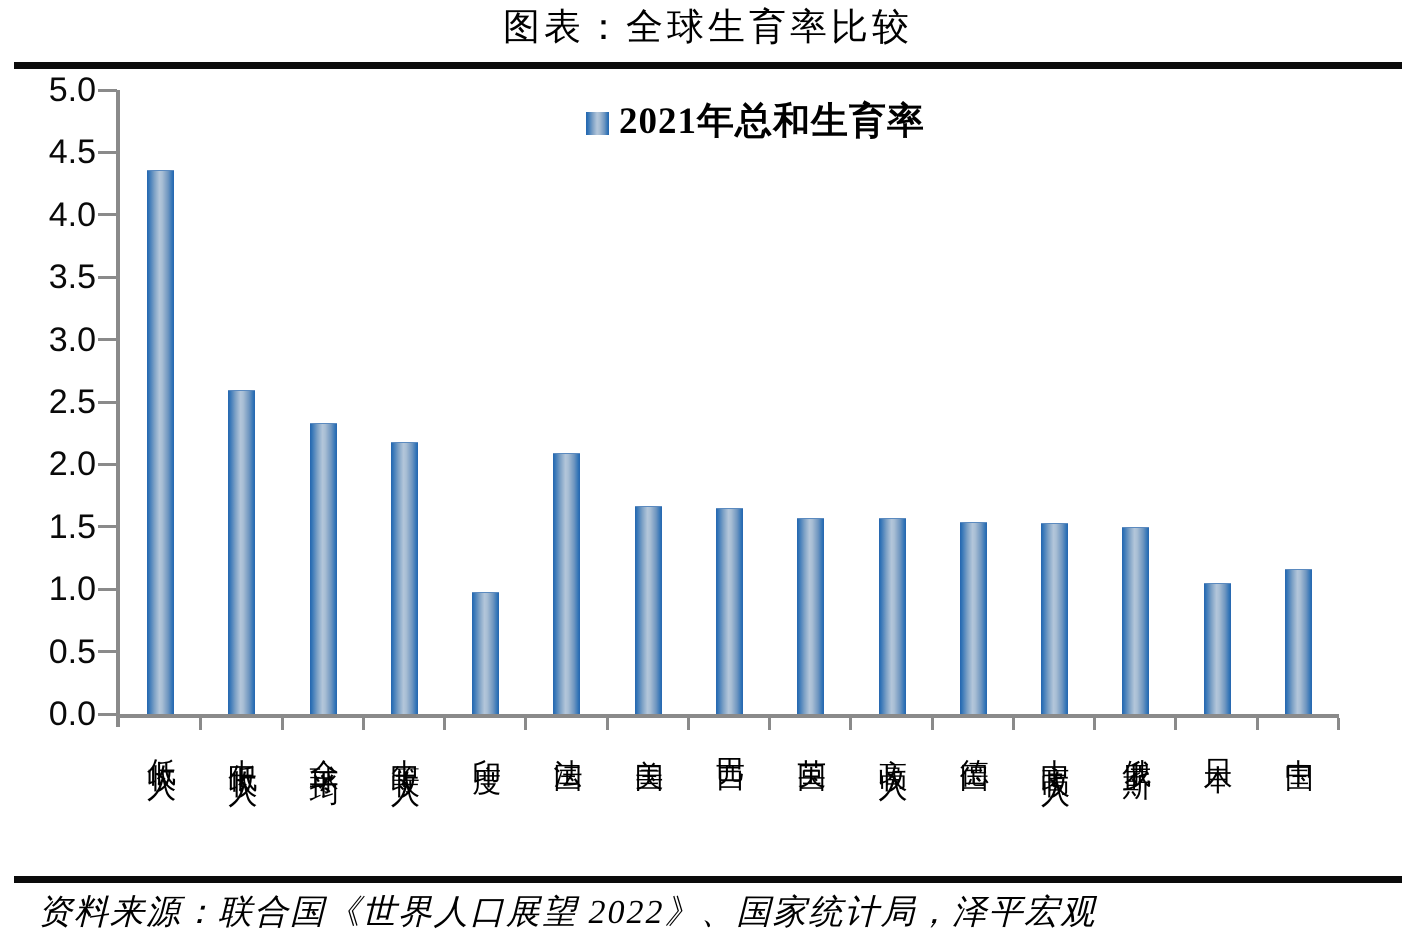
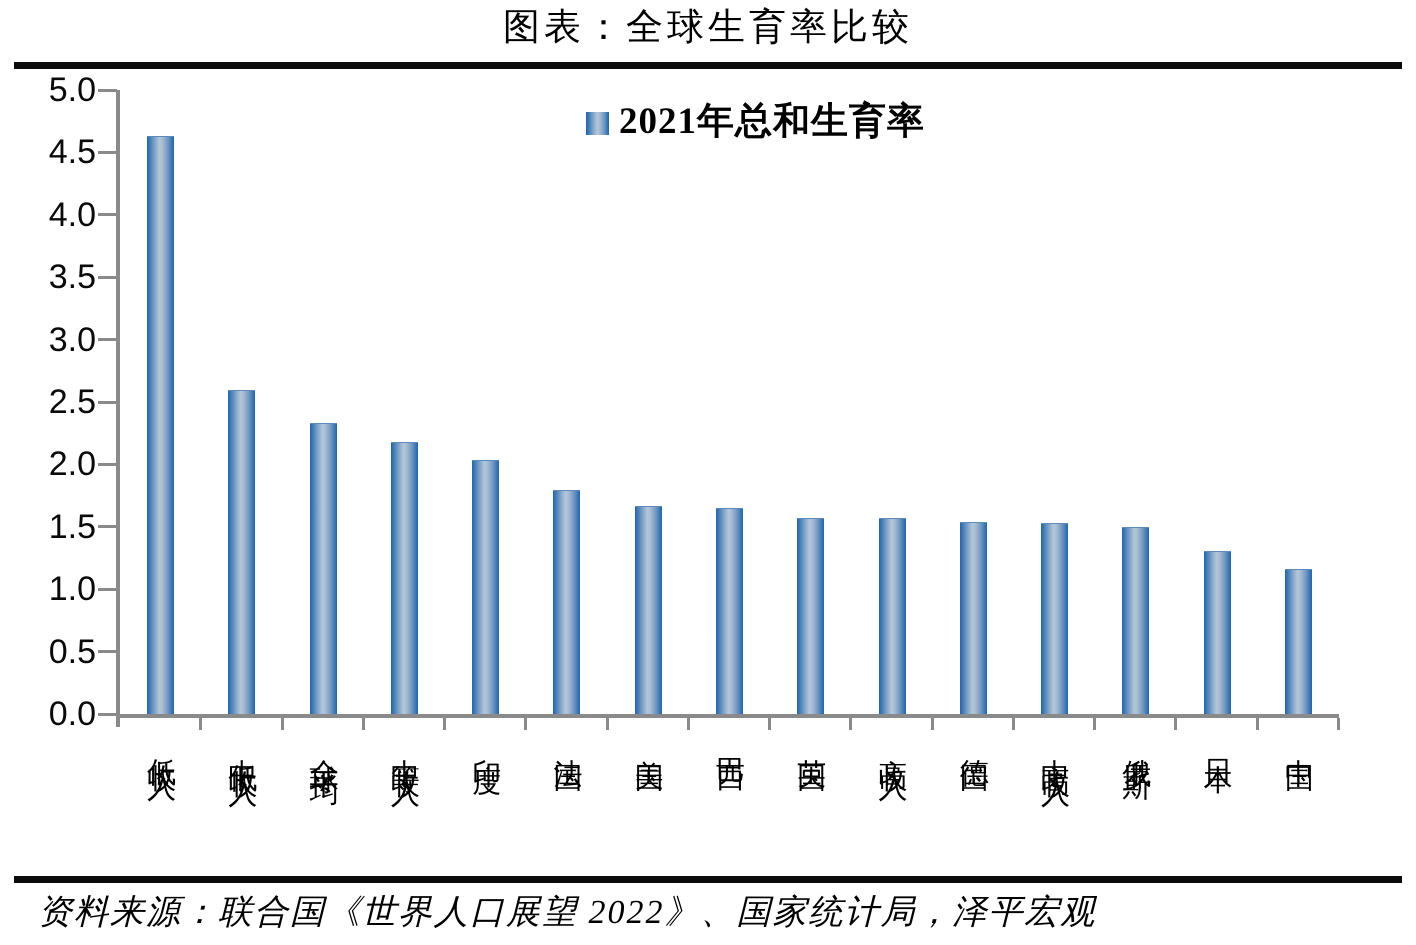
低收入: 4.35 -> 4.62
印度: 0.97 -> 2.03
法国: 2.08 -> 1.79
日本: 1.04 -> 1.30
